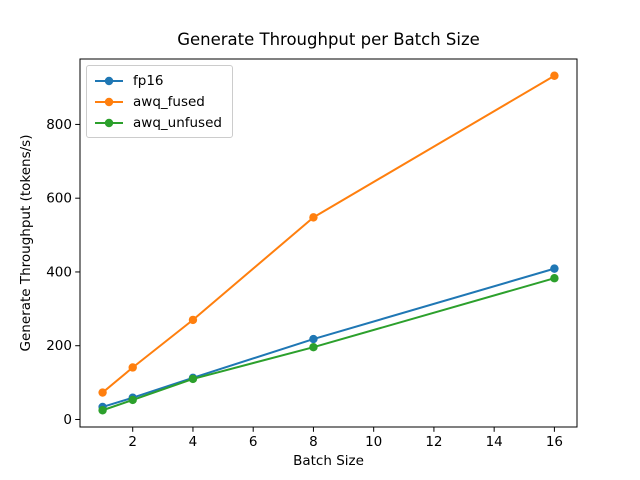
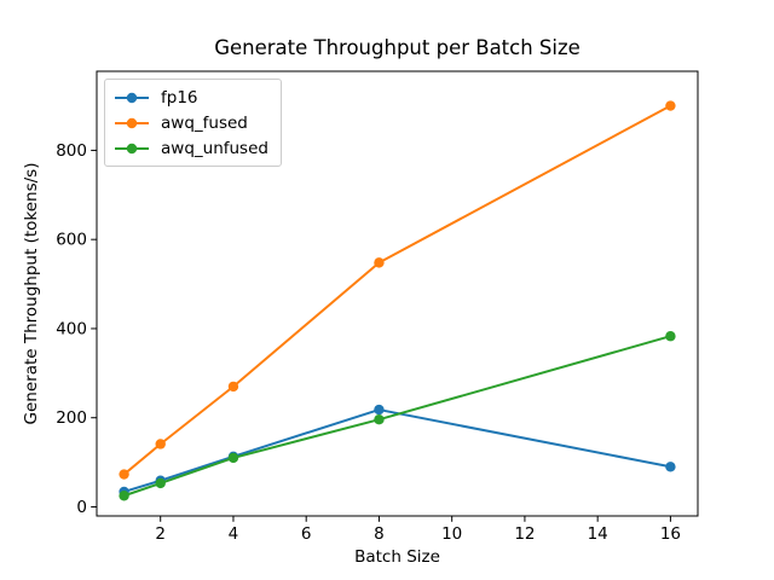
fp16/16: 410 -> 90
awq_fused/16: 930 -> 900
